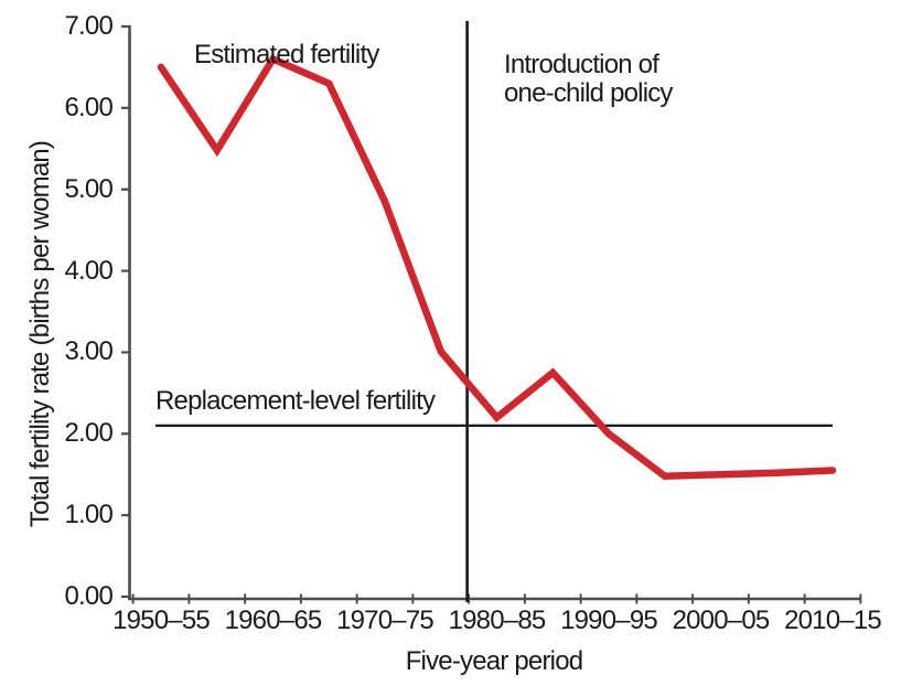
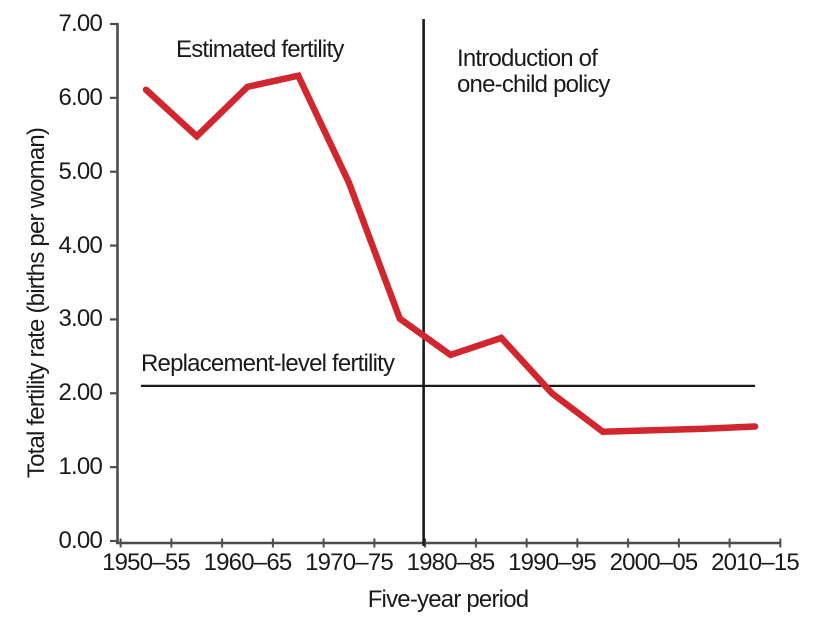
1950–55: 6.5 -> 6.1
1960–65: 6.6 -> 6.2
1980–85: 2.2 -> 2.5
